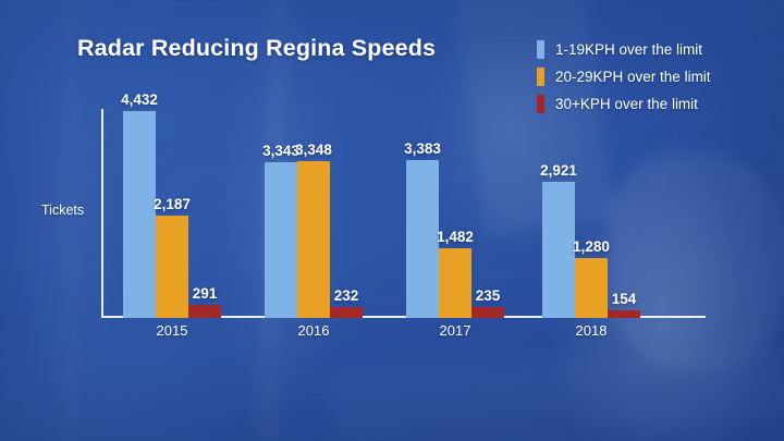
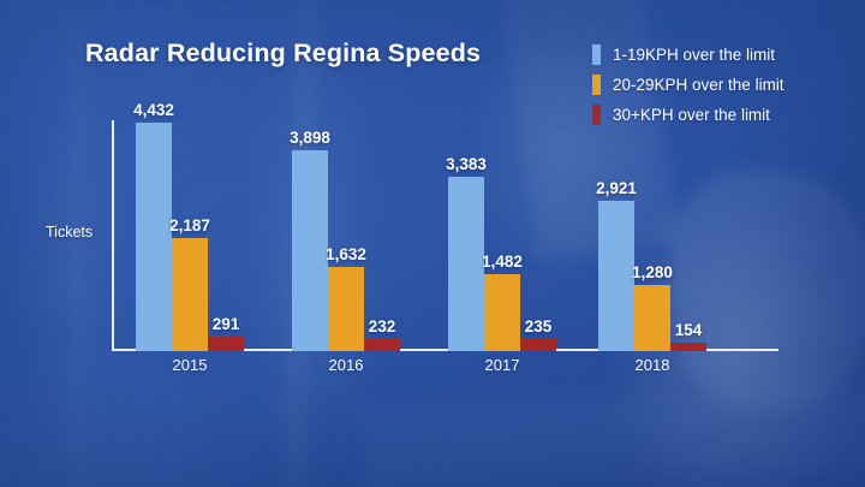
1-19KPH over the limit/2016: 3,343 -> 3,898
20-29KPH over the limit/2016: 3,348 -> 1,632
